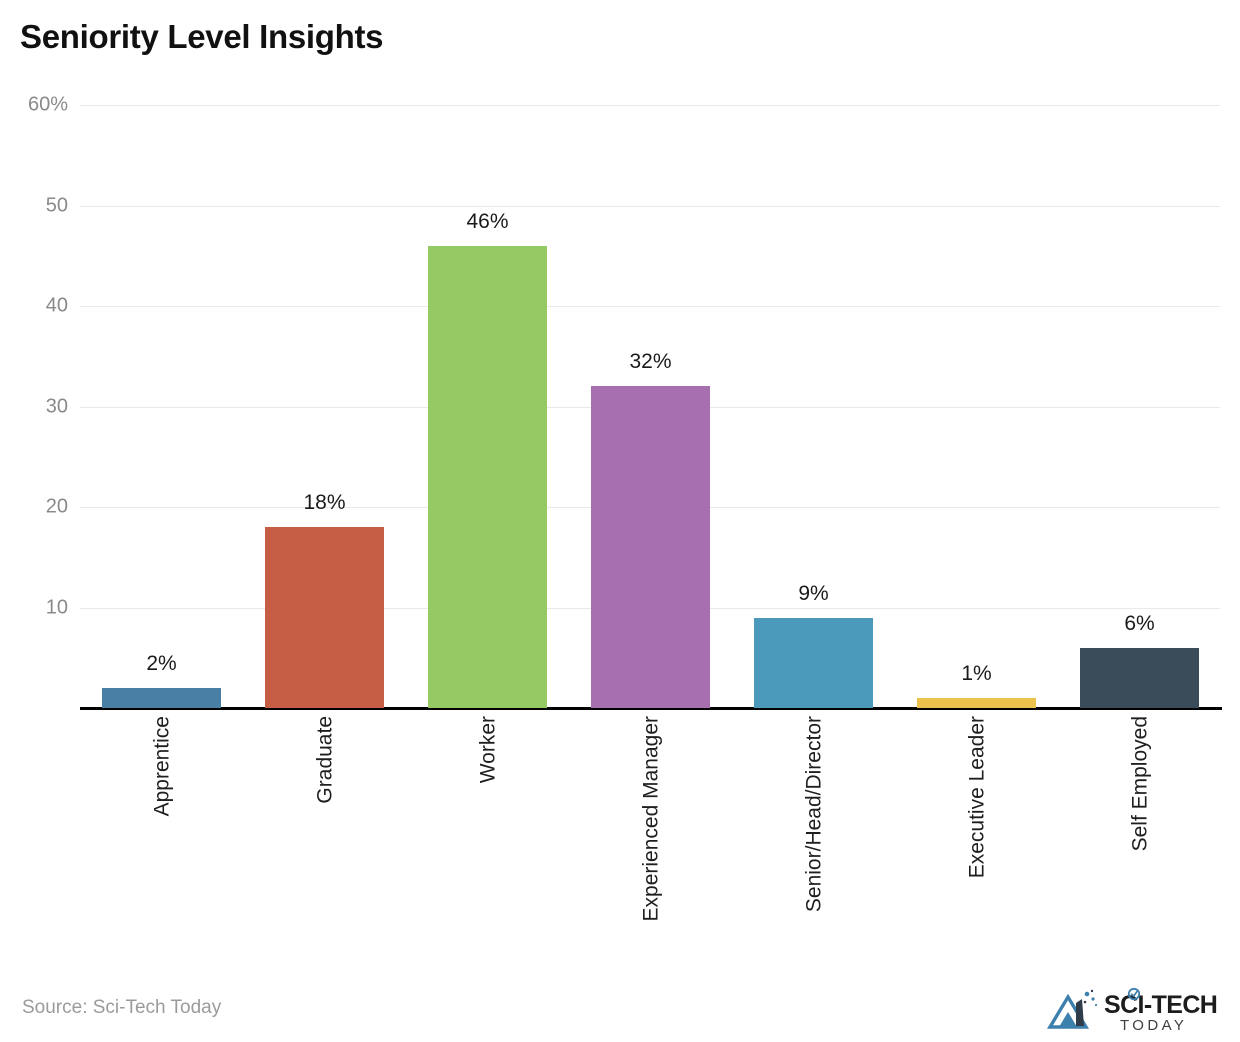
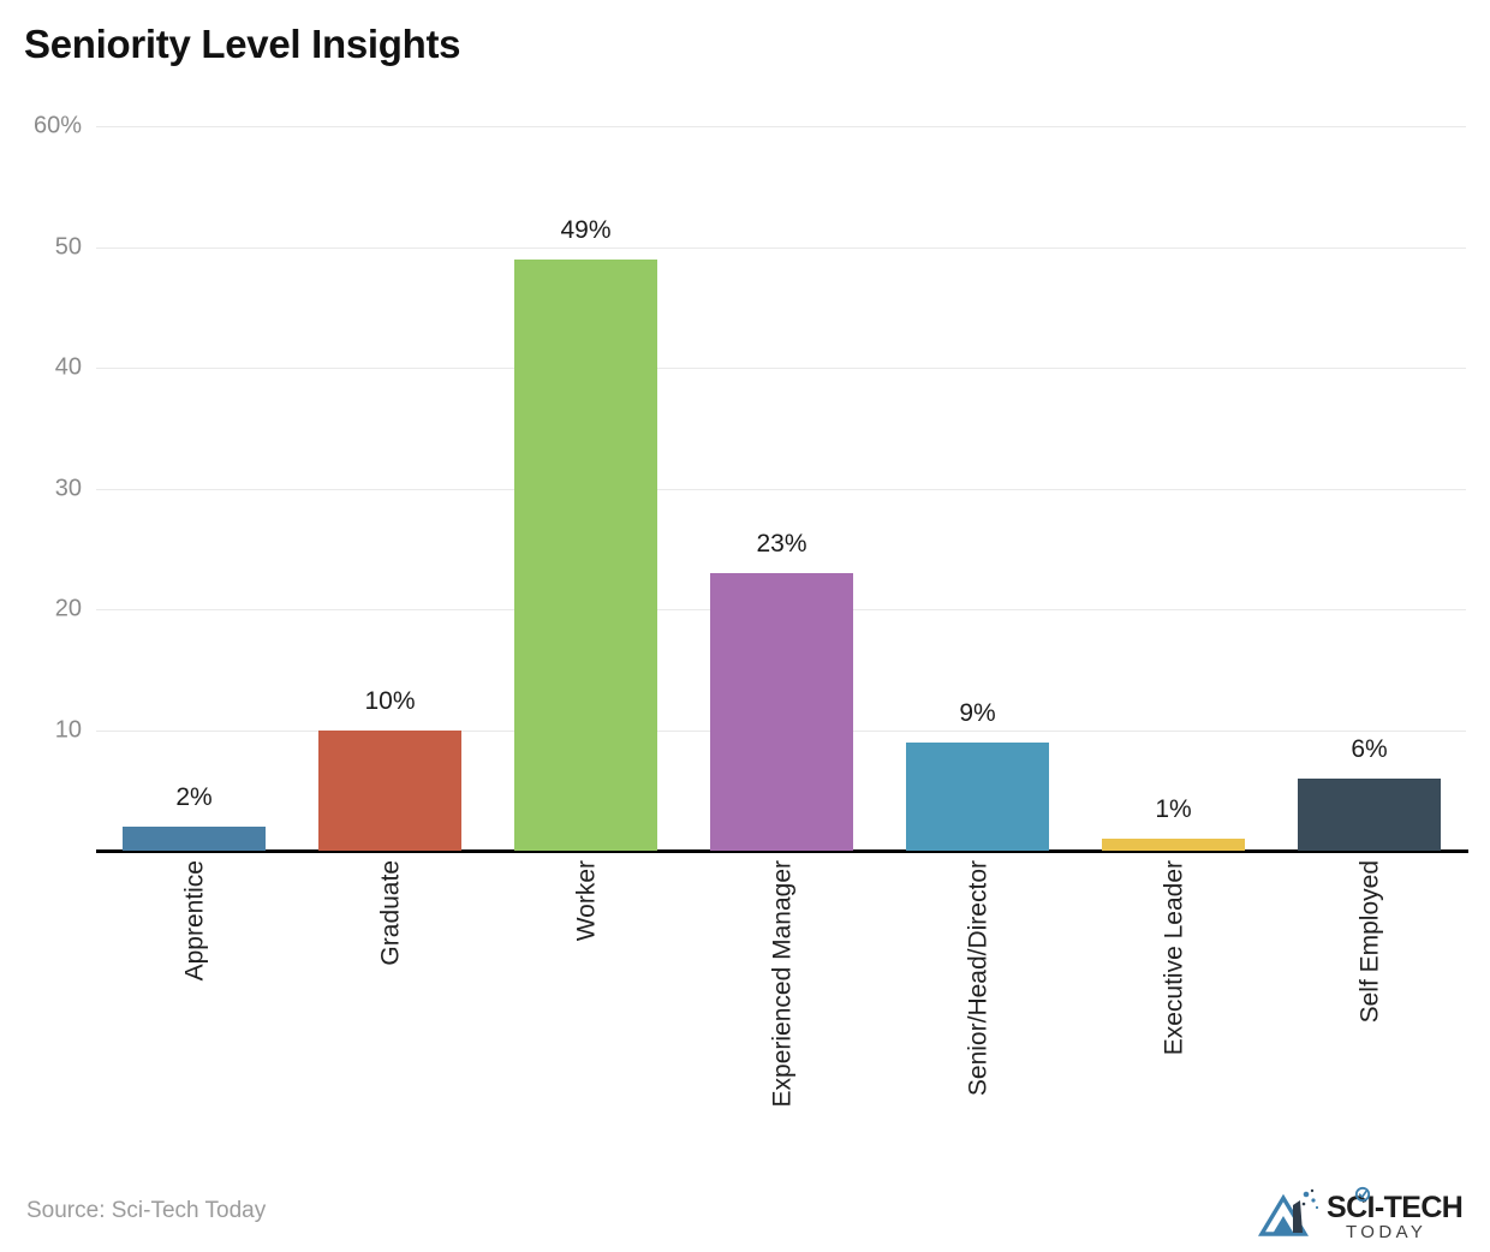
Graduate: 18% -> 10%
Worker: 46% -> 49%
Experienced Manager: 32% -> 23%
